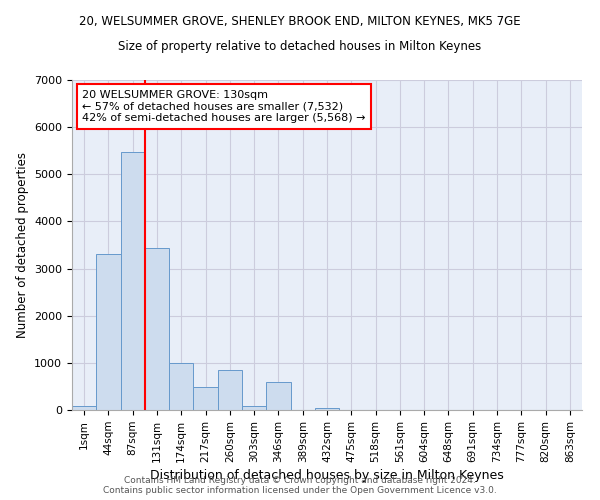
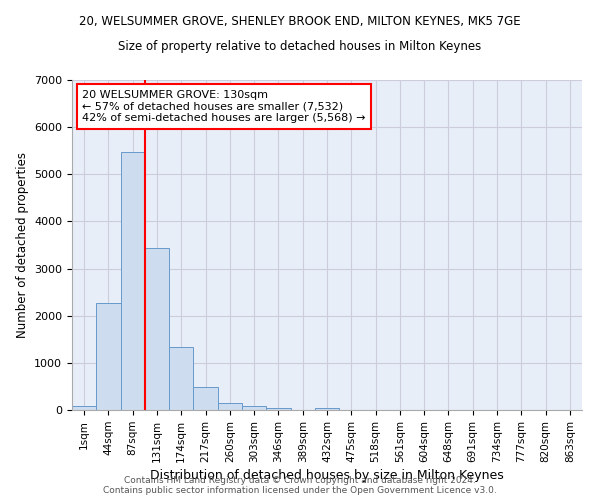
44sqm: 3300 -> 2280
174sqm: 1000 -> 1340
260sqm: 850 -> 150
346sqm: 600 -> 50
